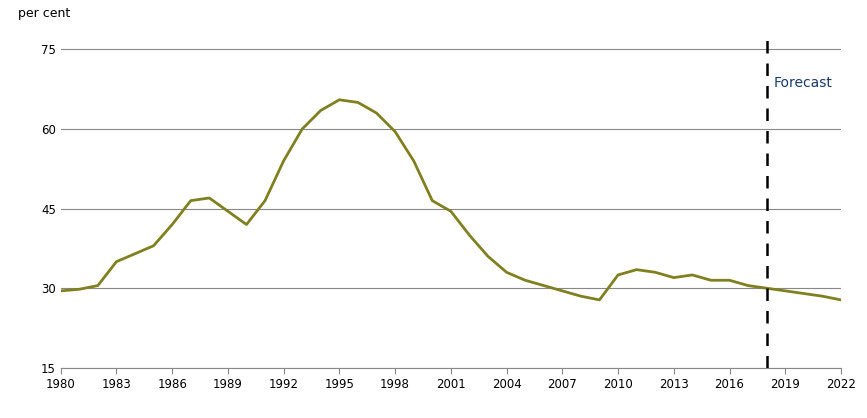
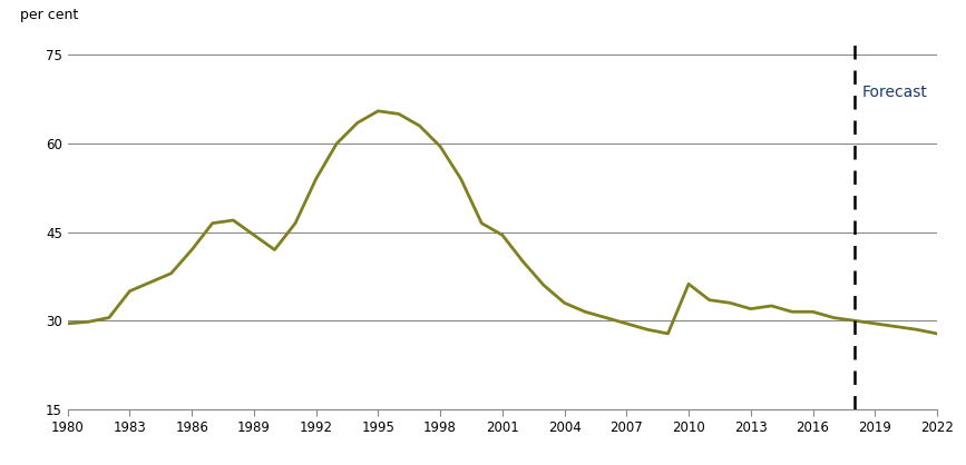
2010: 32.5 -> 36.2
